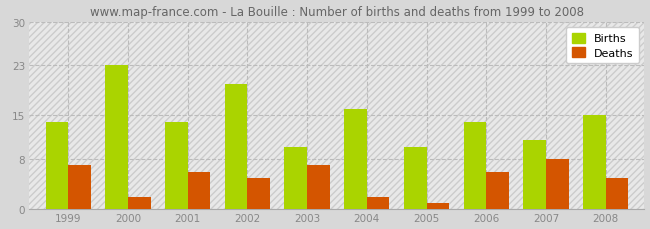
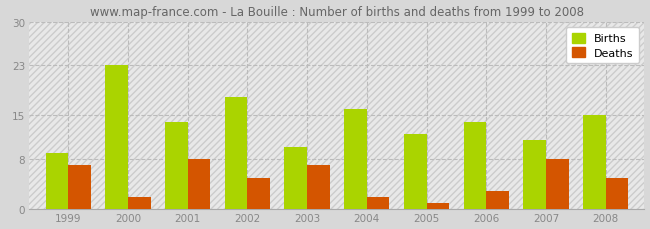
Births/1999: 14 -> 9
Deaths/2001: 6 -> 8
Births/2002: 20 -> 18
Births/2005: 10 -> 12
Deaths/2006: 6 -> 3
